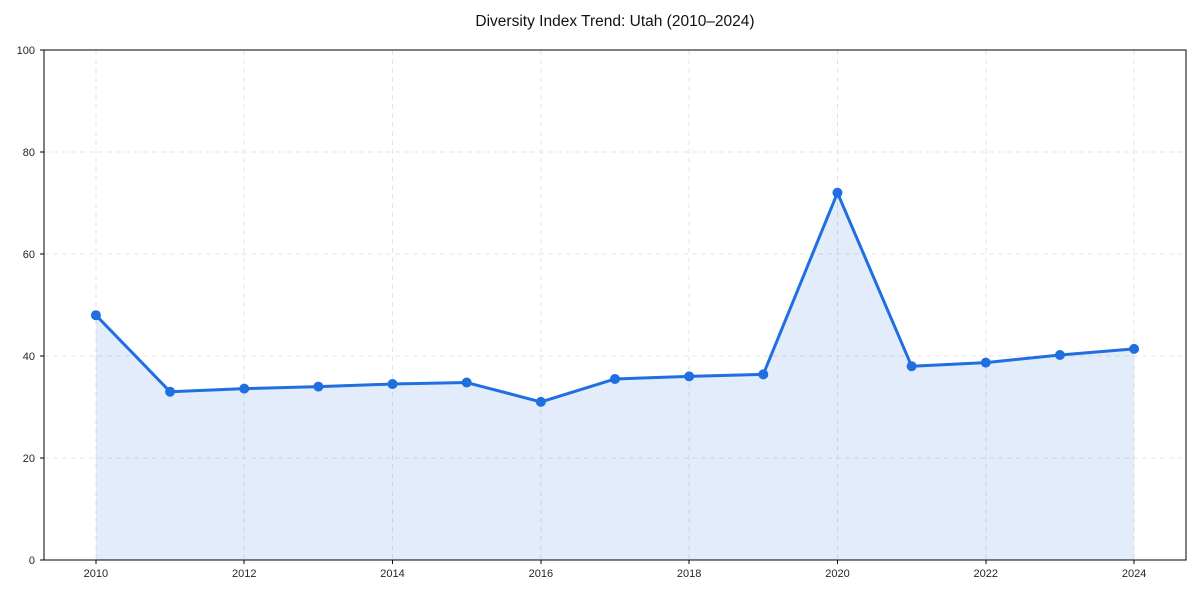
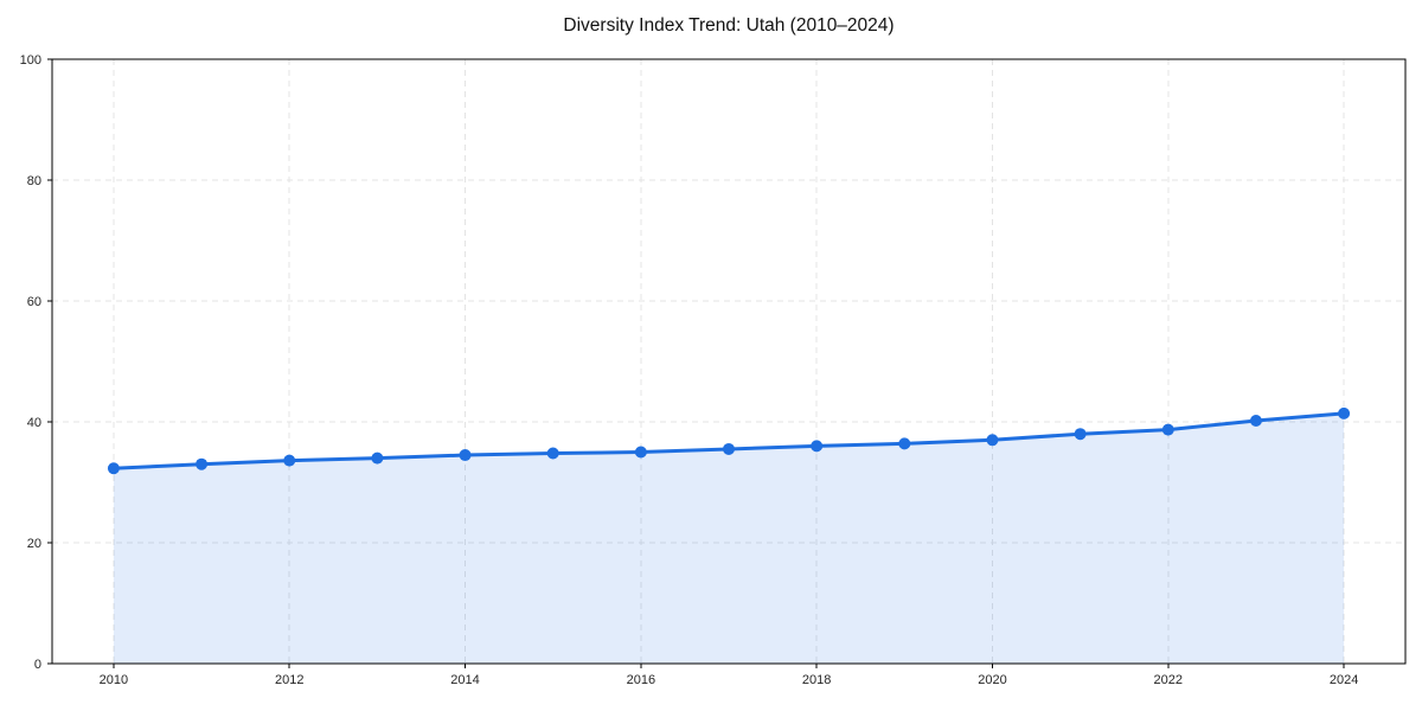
2010: 48 -> 32
2016: 31 -> 35
2020: 72 -> 37
